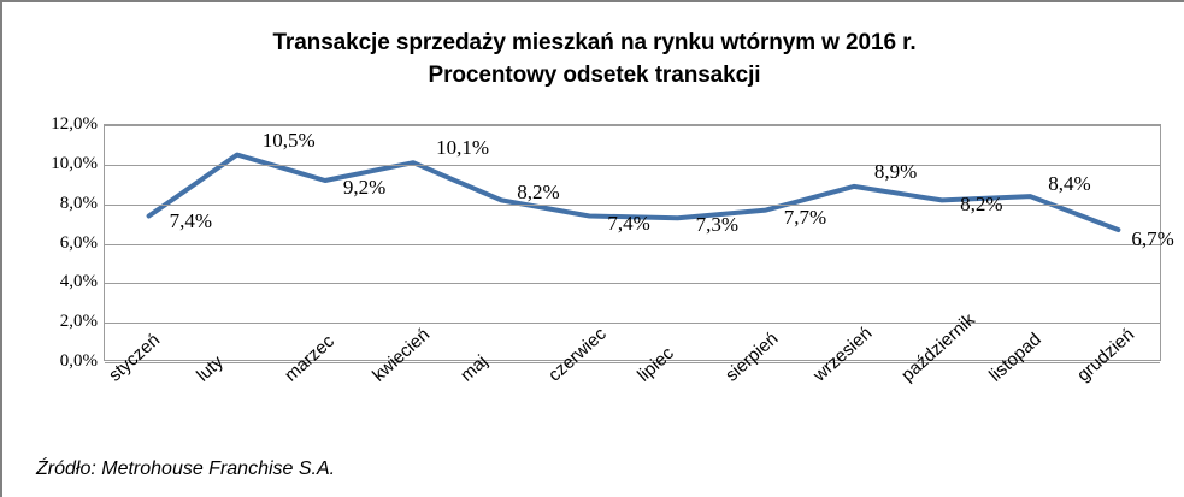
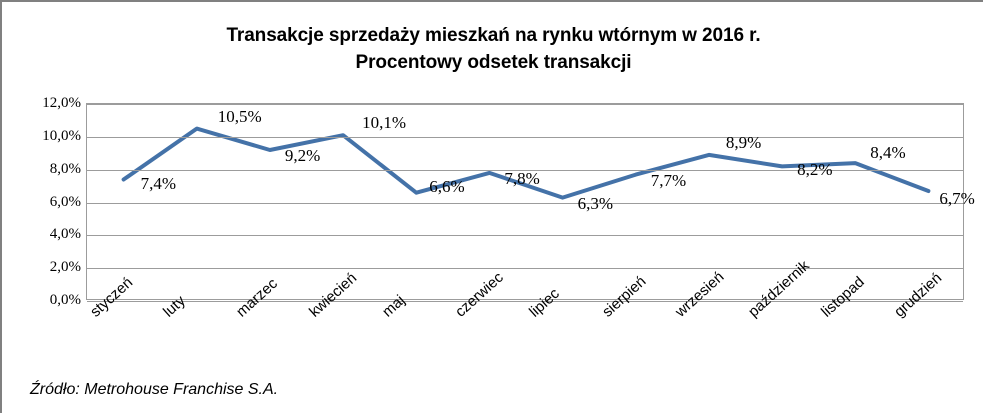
maj: 8,2% -> 6,6%
czerwiec: 7,4% -> 7,8%
lipiec: 7,3% -> 6,3%
